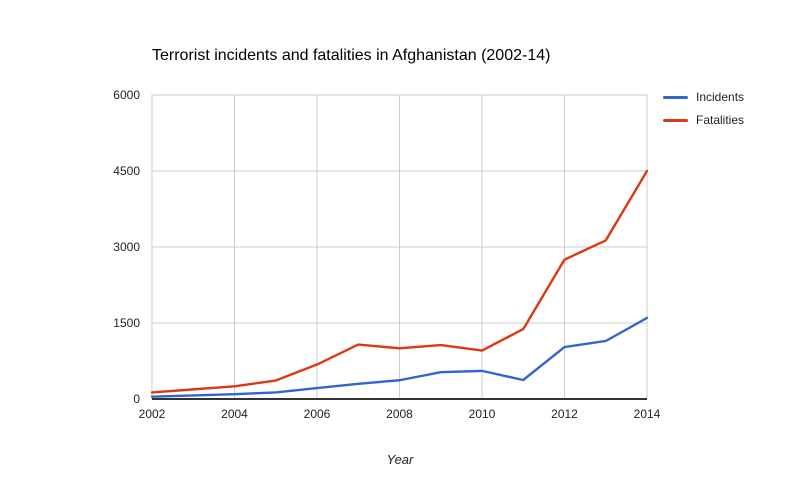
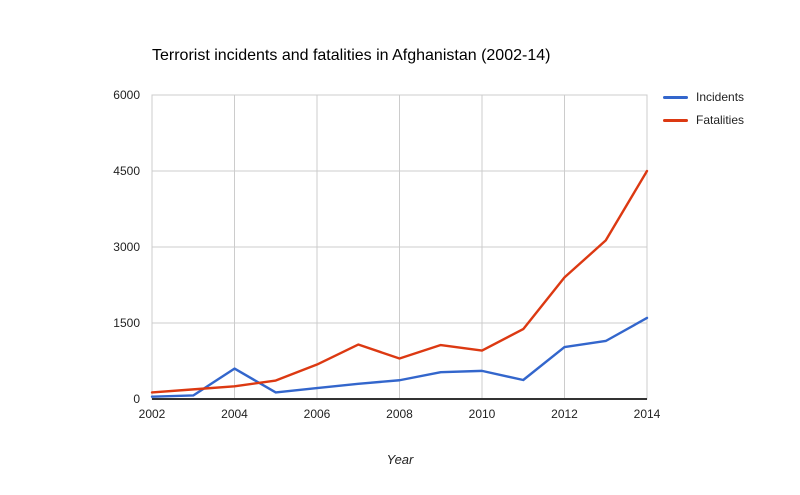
Incidents/2004: 100 -> 600
Fatalities/2008: 1000 -> 800
Fatalities/2012: 2800 -> 2400
